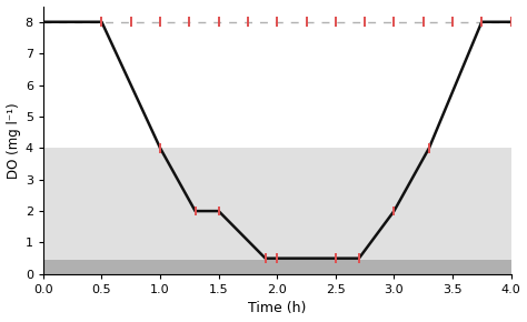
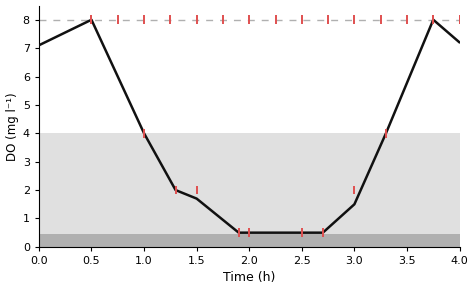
0.0: 8.0 -> 7.1
1.5: 2.0 -> 1.7
3.0: 2.0 -> 1.5
4.0: 8.0 -> 7.2
